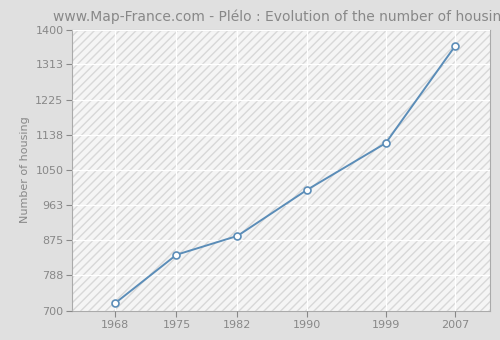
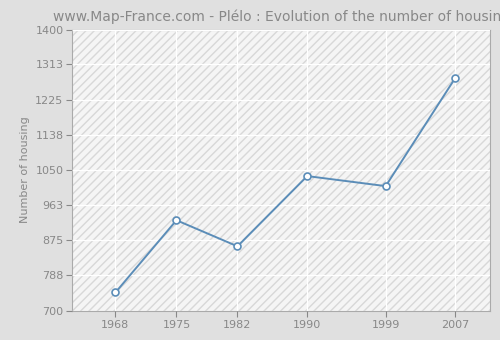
1968: 719 -> 745
1975: 839 -> 925
1982: 886 -> 860
1990: 1001 -> 1035
1999: 1117 -> 1010
2007: 1360 -> 1280
